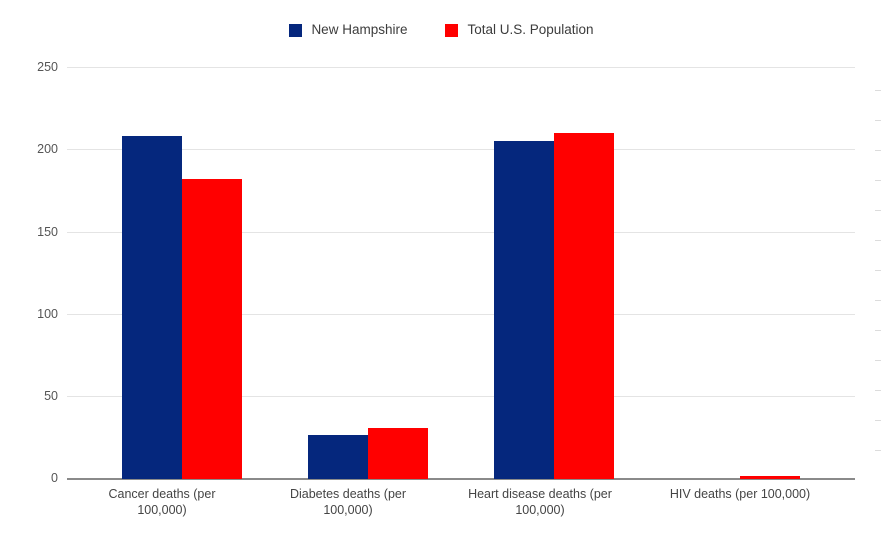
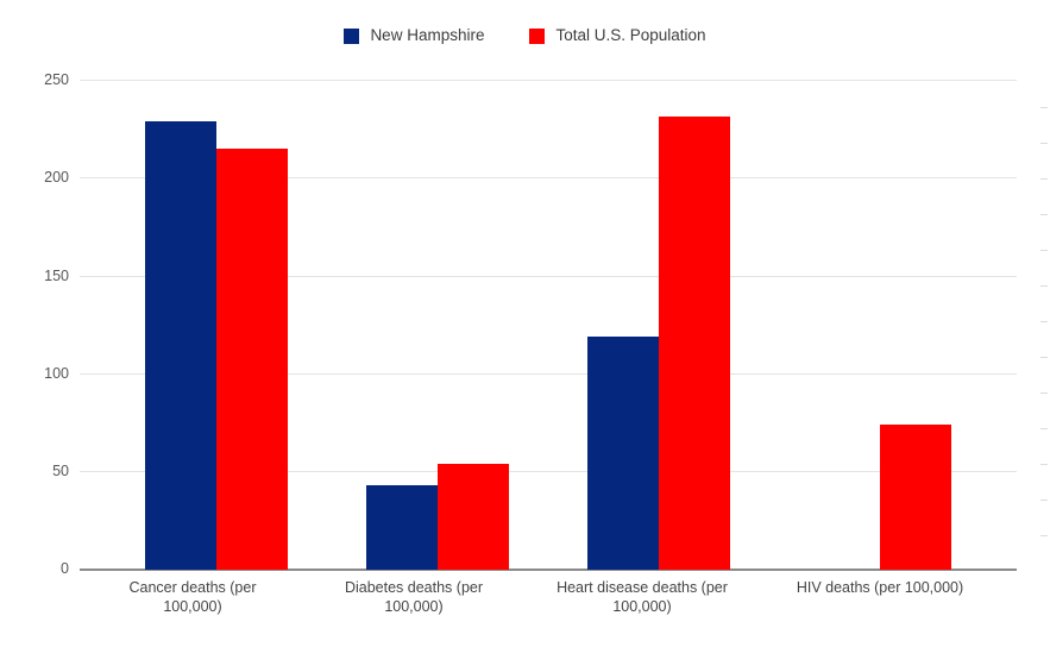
New Hampshire/Cancer deaths (per 100,000): 208 -> 229
Total U.S. Population/Cancer deaths (per 100,000): 182 -> 215
New Hampshire/Diabetes deaths (per 100,000): 27 -> 43
Total U.S. Population/Diabetes deaths (per 100,000): 31 -> 54
New Hampshire/Heart disease deaths (per 100,000): 205 -> 119
Total U.S. Population/Heart disease deaths (per 100,000): 210 -> 231
Total U.S. Population/HIV deaths (per 100,000): 2 -> 74
